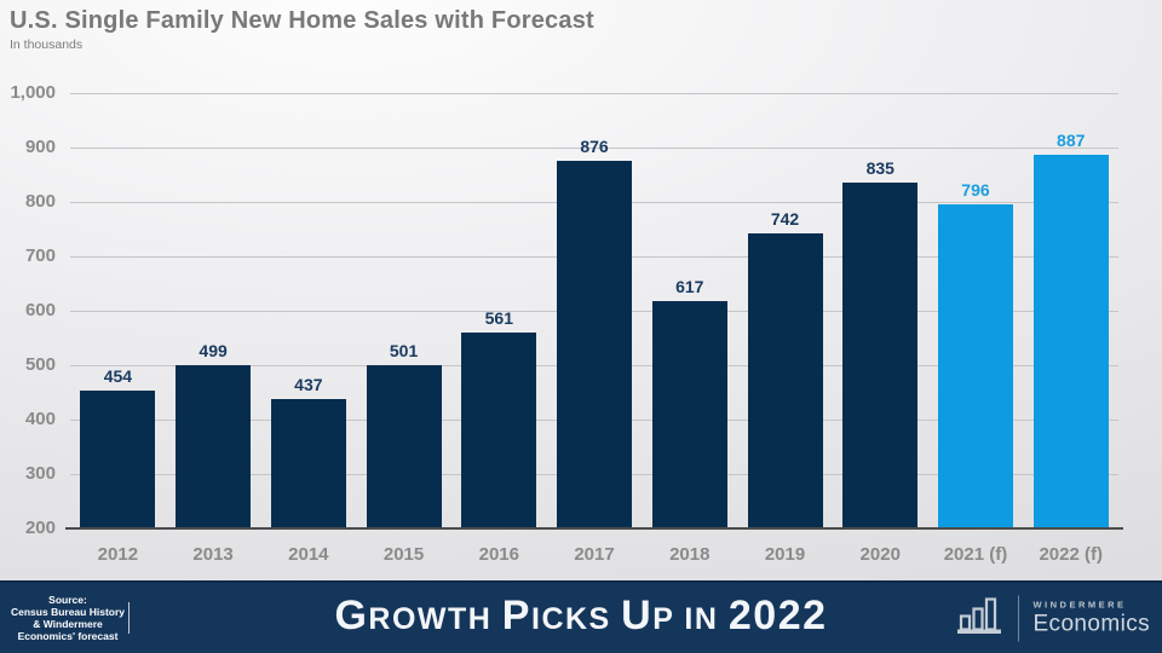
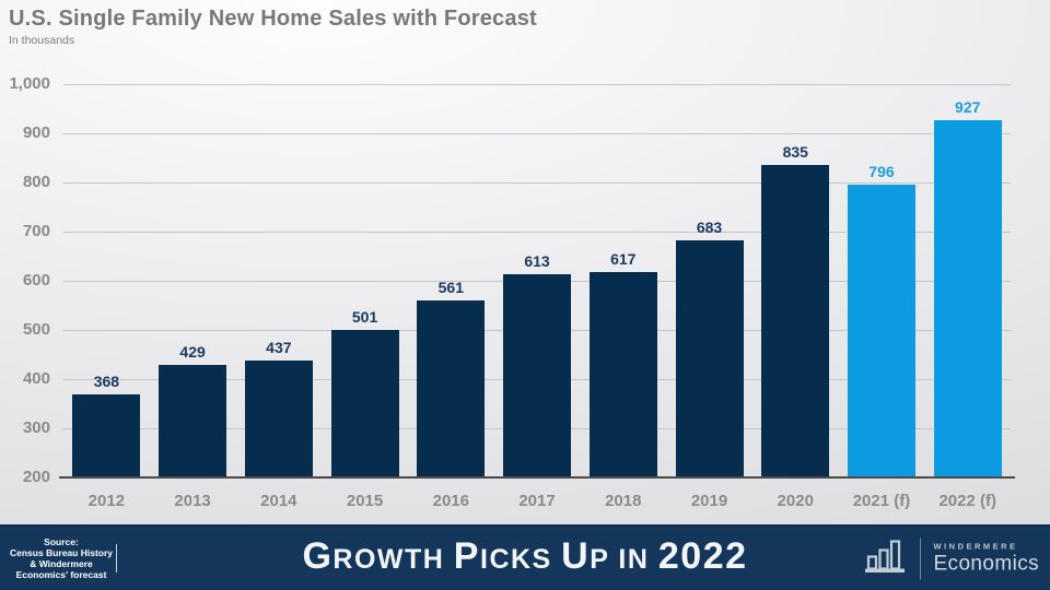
2012: 454 -> 368
2013: 499 -> 429
2017: 876 -> 613
2019: 742 -> 683
2022 (f): 887 -> 927
